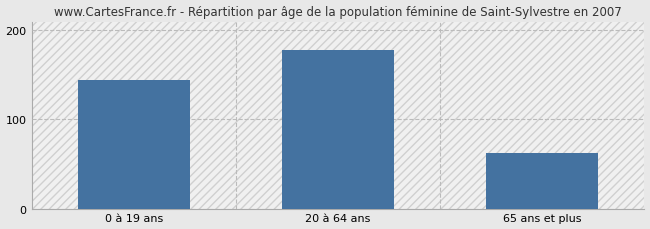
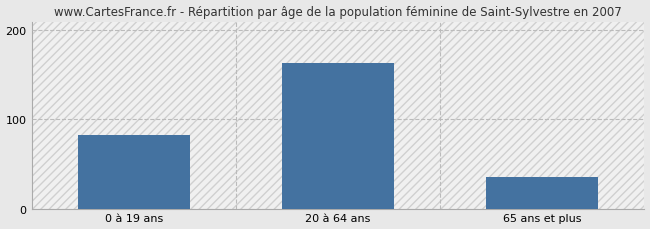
0 à 19 ans: 144 -> 83
20 à 64 ans: 178 -> 163
65 ans et plus: 62 -> 35
